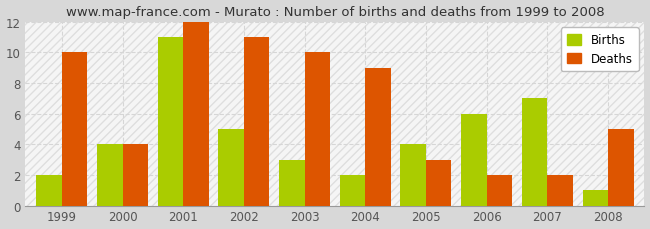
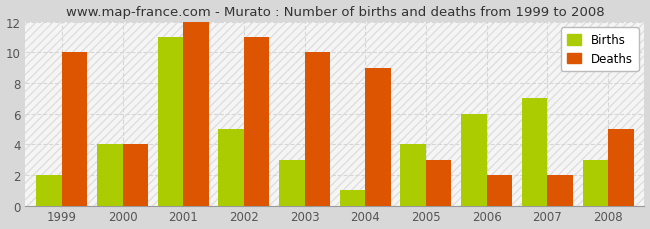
Births/2004: 2 -> 1
Births/2008: 1 -> 3
